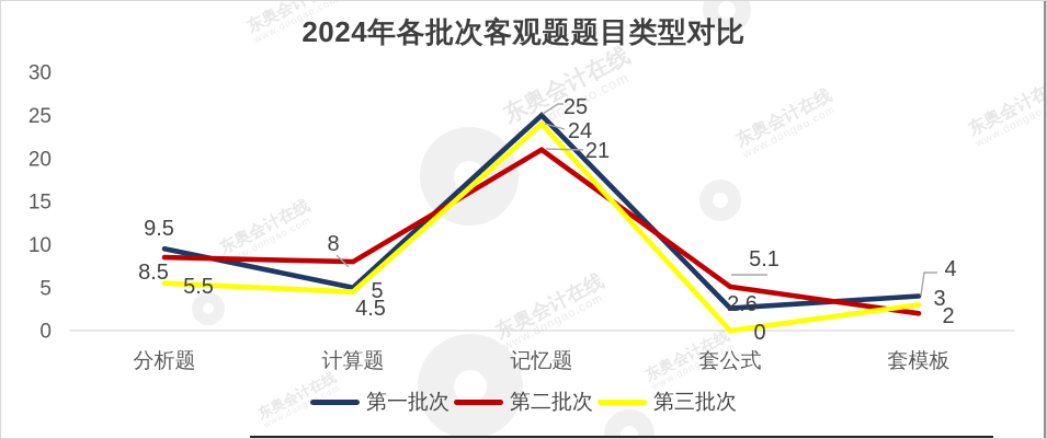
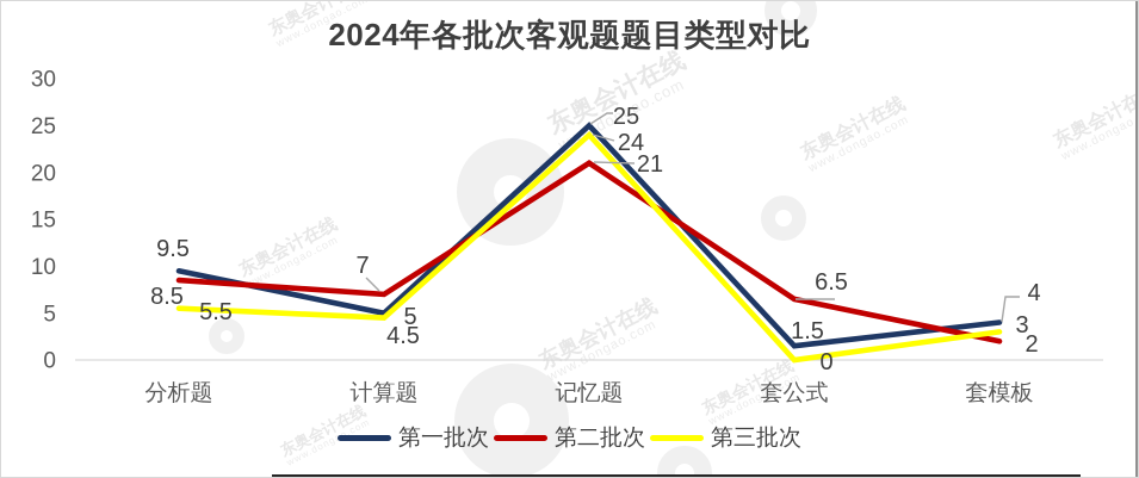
第二批次/计算题: 8 -> 7
第一批次/套公式: 2.6 -> 1.5
第二批次/套公式: 5.1 -> 6.5
